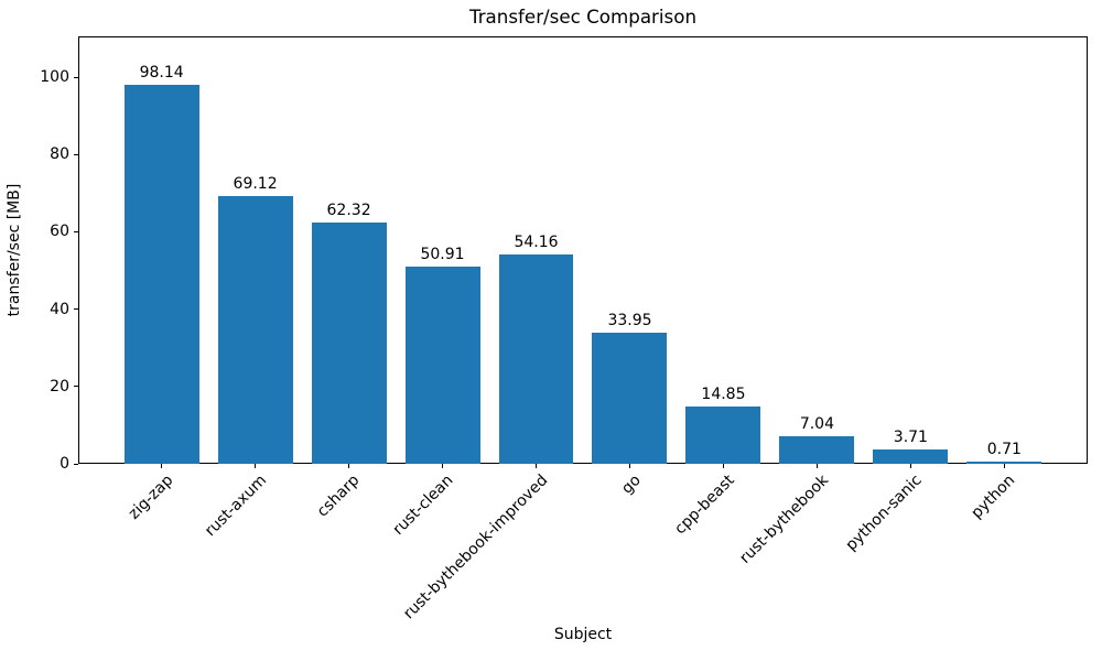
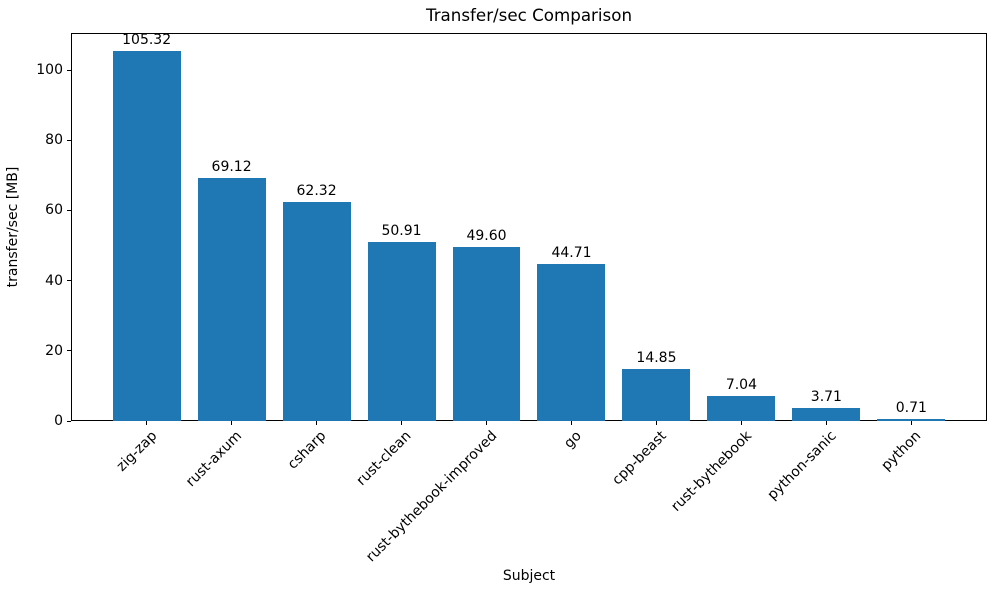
zig-zap: 98.14 -> 105.32
rust-bythebook-improved: 54.16 -> 49.60
go: 33.95 -> 44.71
